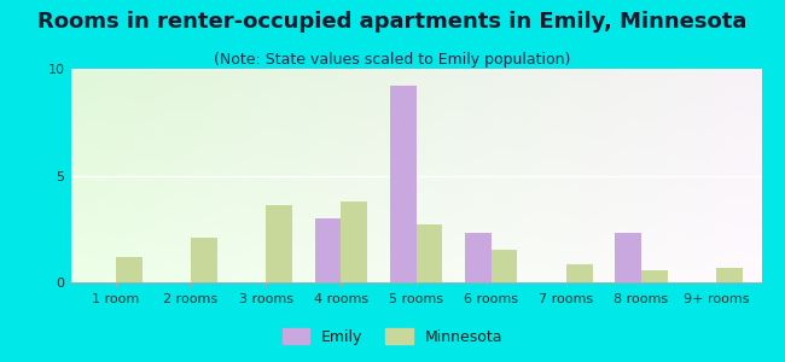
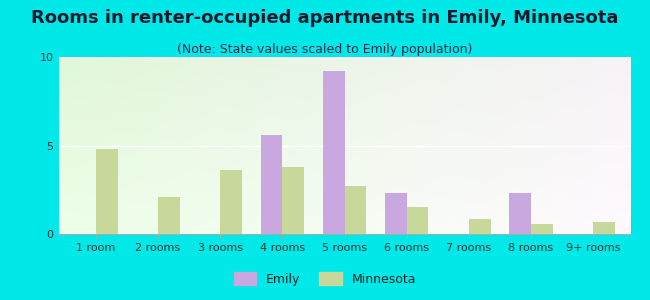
Minnesota/1 room: 1.2 -> 4.8
Emily/4 rooms: 3.0 -> 5.6
